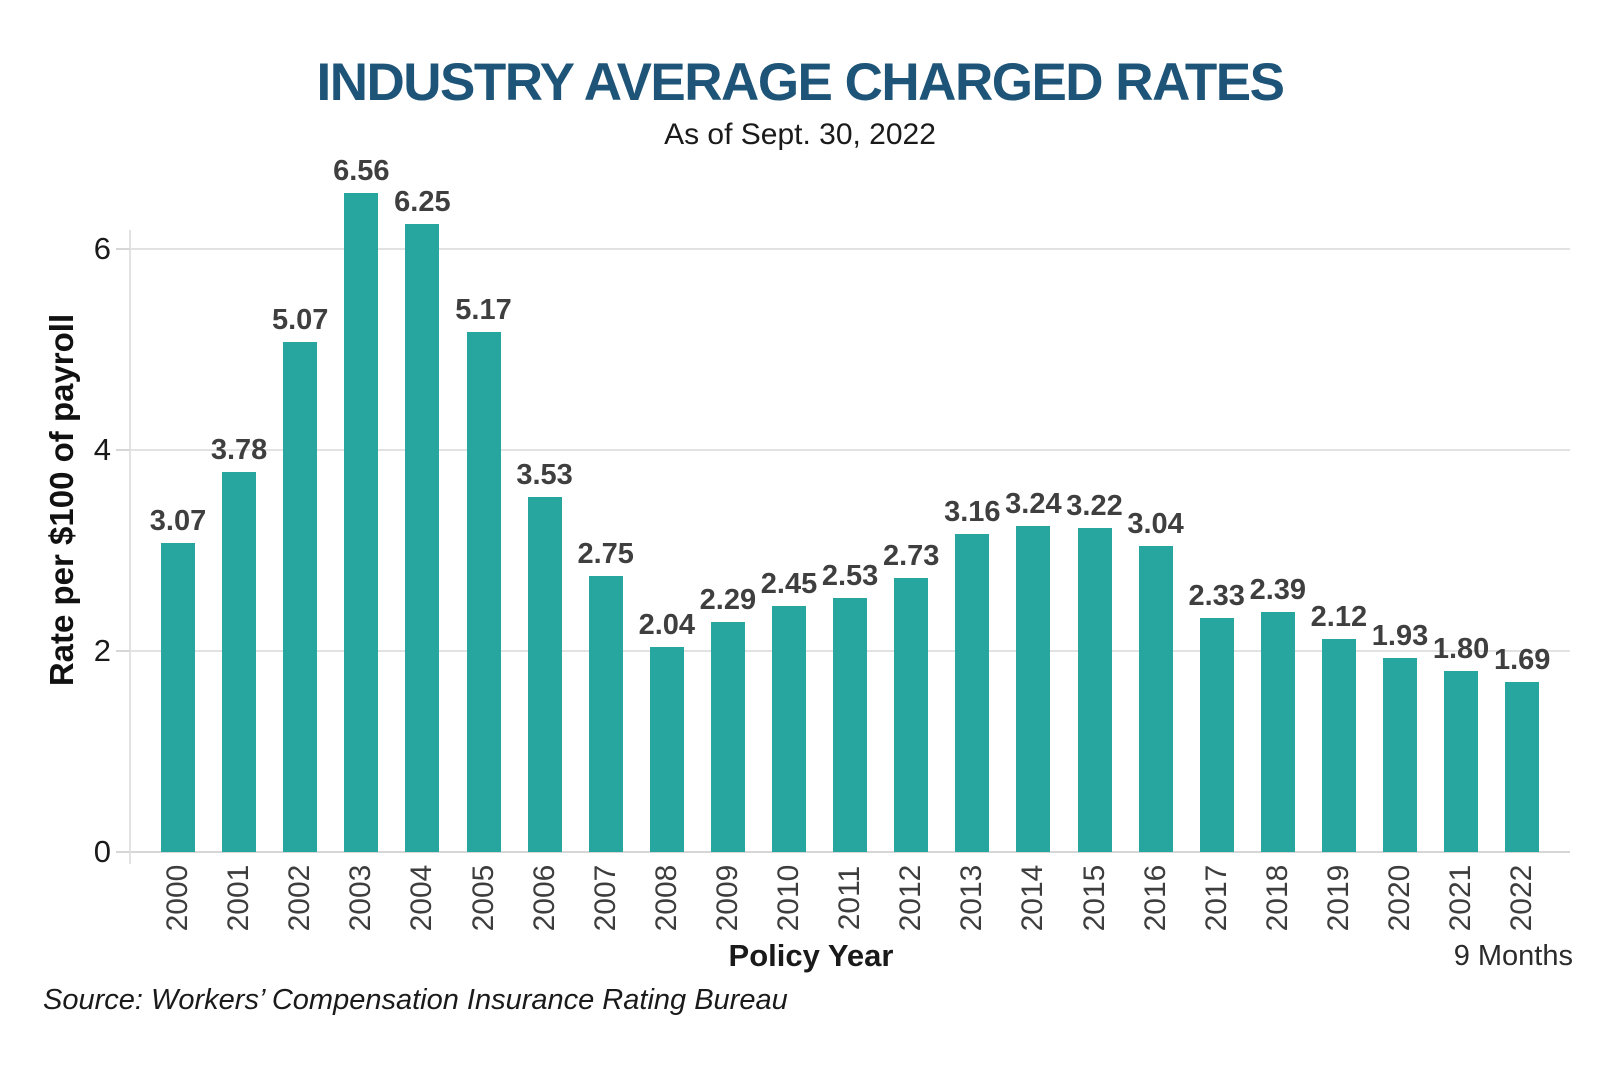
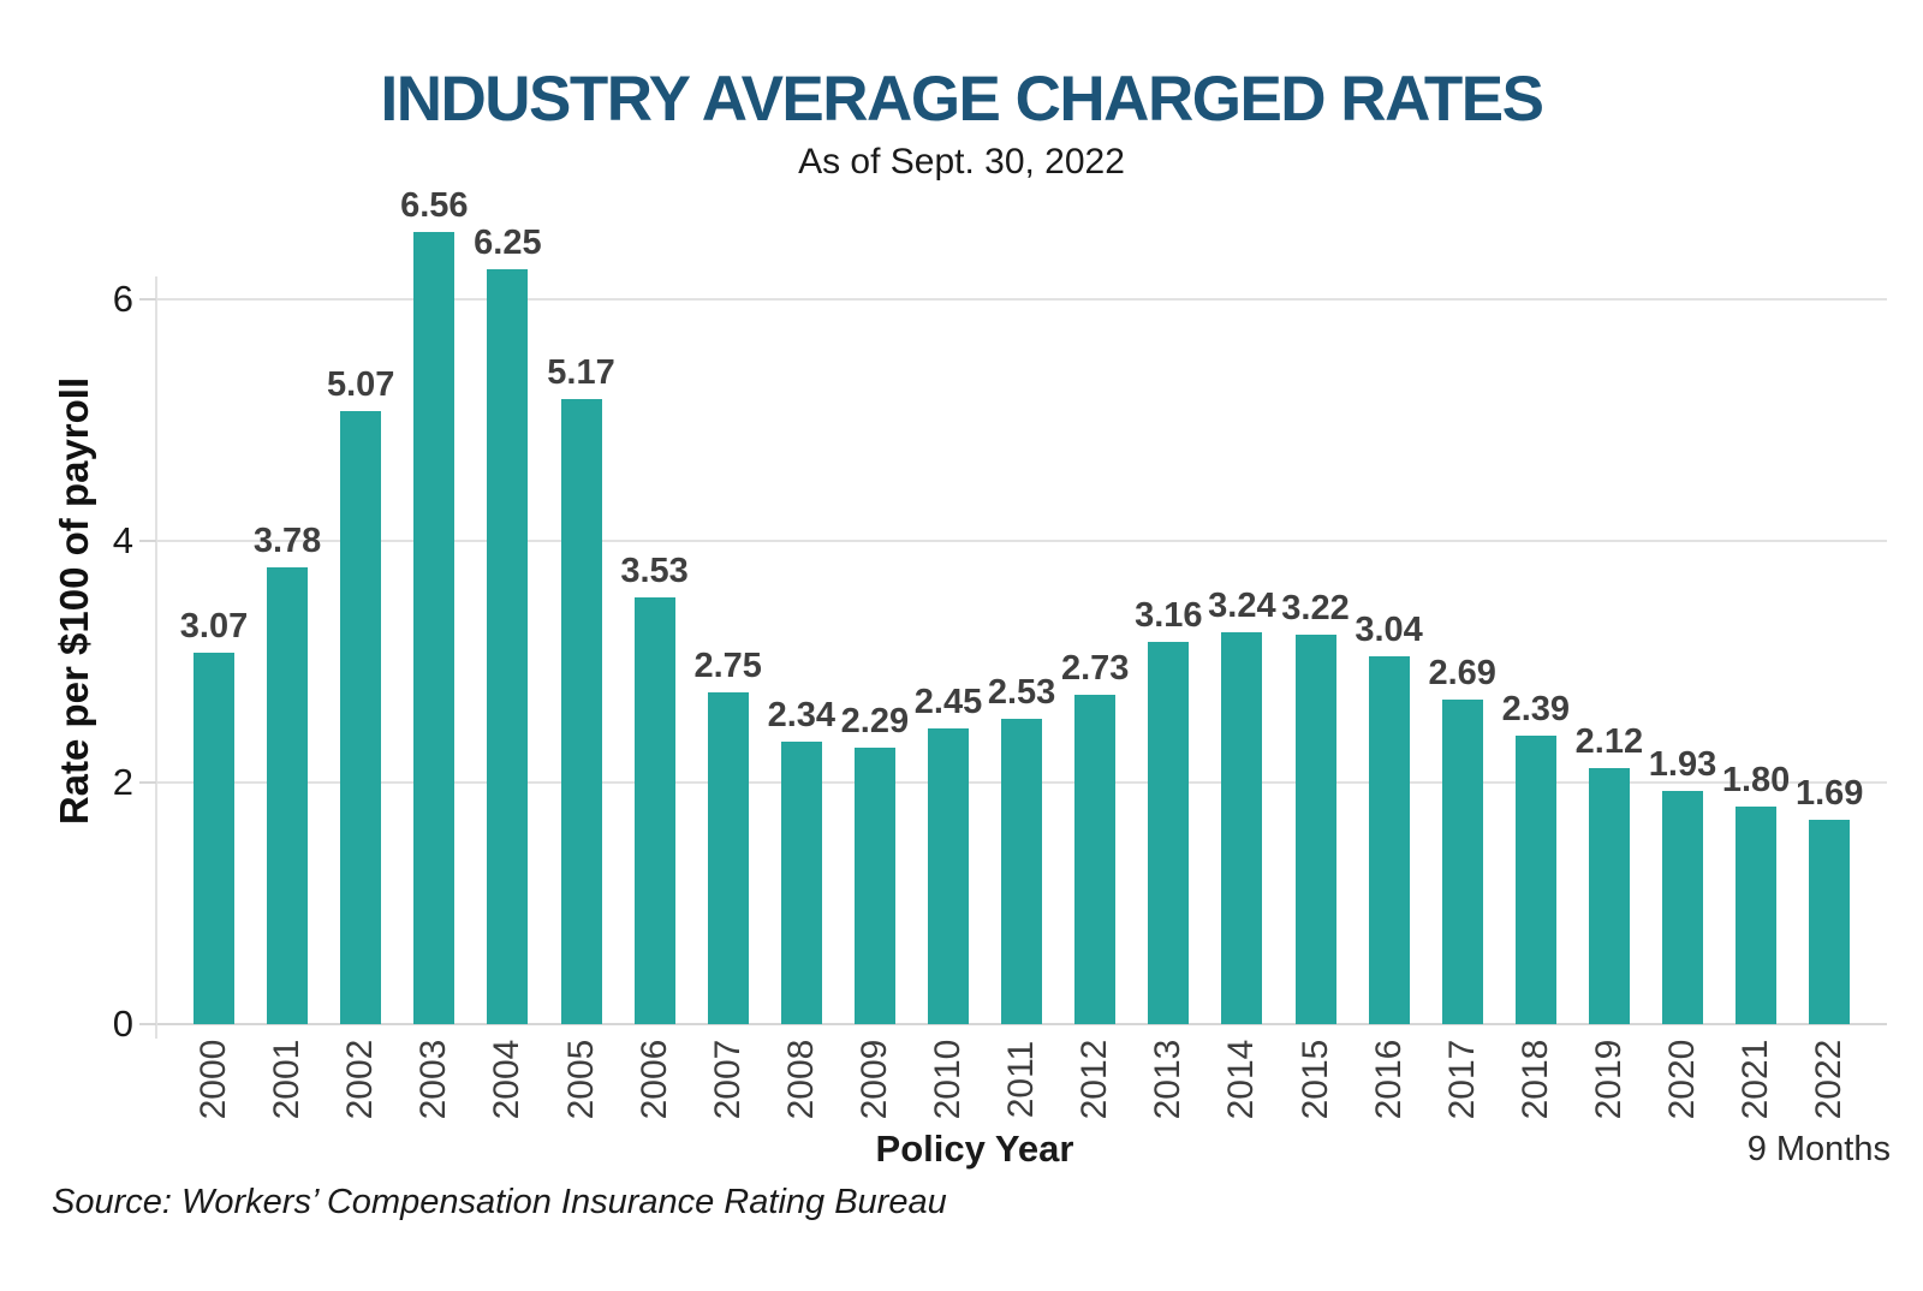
2008: 2.04 -> 2.34
2017: 2.33 -> 2.69
